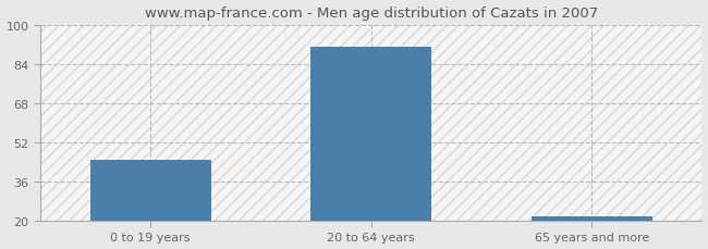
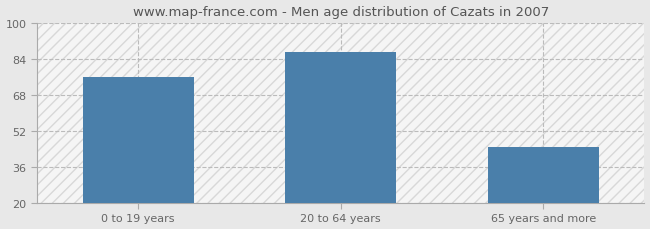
0 to 19 years: 45 -> 76
20 to 64 years: 91 -> 87
65 years and more: 22 -> 45
